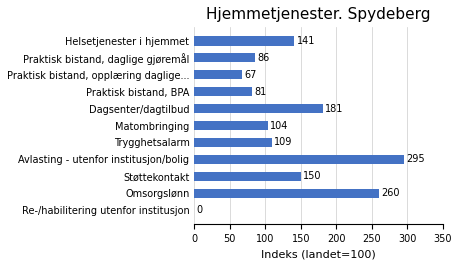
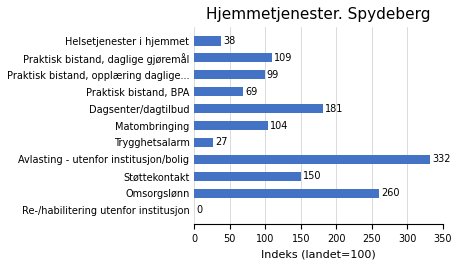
Helsetjenester i hjemmet: 141 -> 38
Praktisk bistand, daglige gjøremål: 86 -> 109
Praktisk bistand, opplæring daglige...: 67 -> 99
Praktisk bistand, BPA: 81 -> 69
Trygghetsalarm: 109 -> 27
Avlasting - utenfor institusjon/bolig: 295 -> 332
